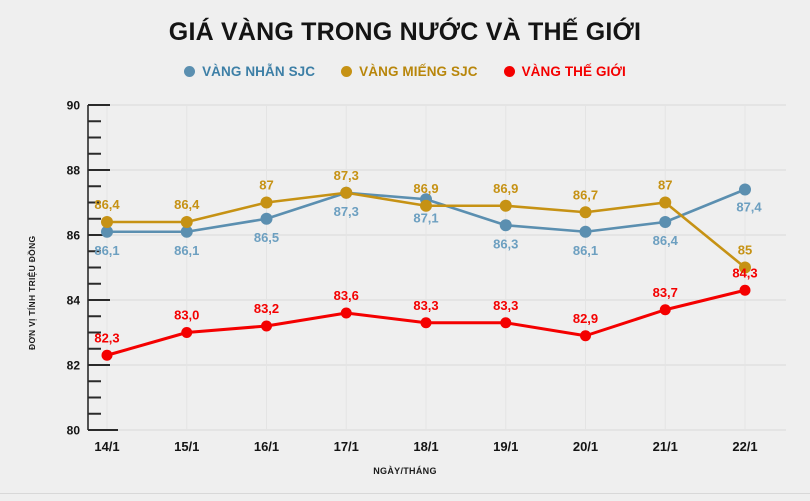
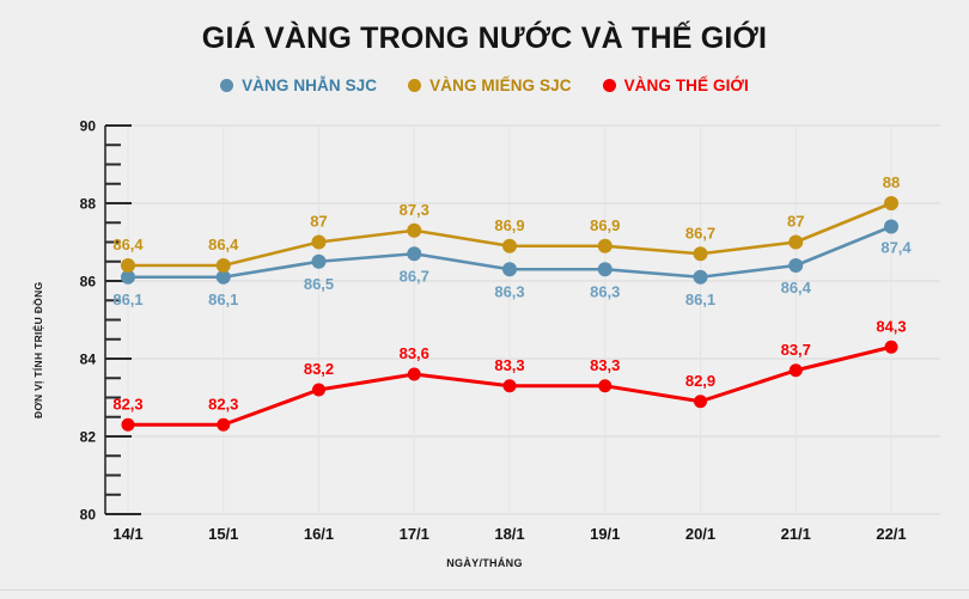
VÀNG THẾ GIỚI/15/1: 83,0 -> 82,3
VÀNG NHẪN SJC/17/1: 87,3 -> 86,7
VÀNG NHẪN SJC/18/1: 87,1 -> 86,3
VÀNG MIẾNG SJC/22/1: 85 -> 88
